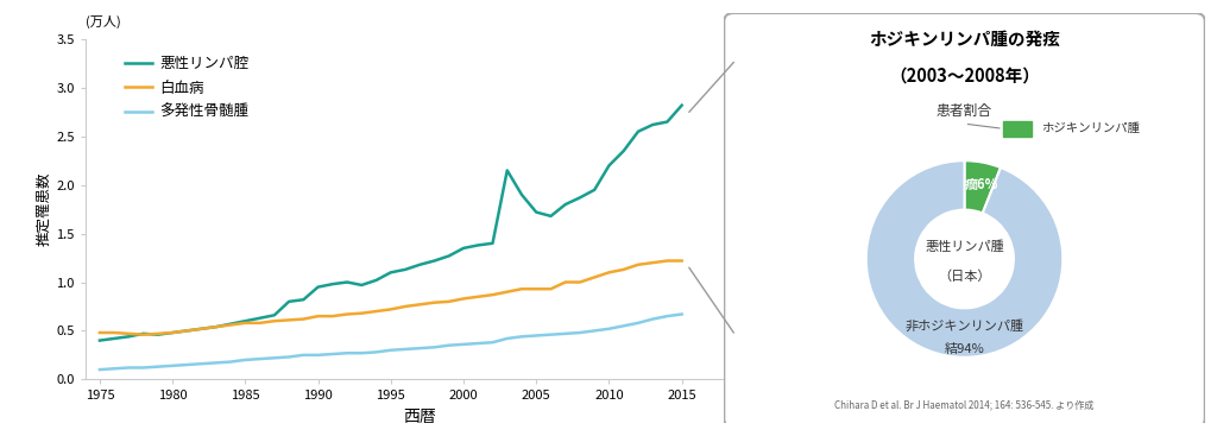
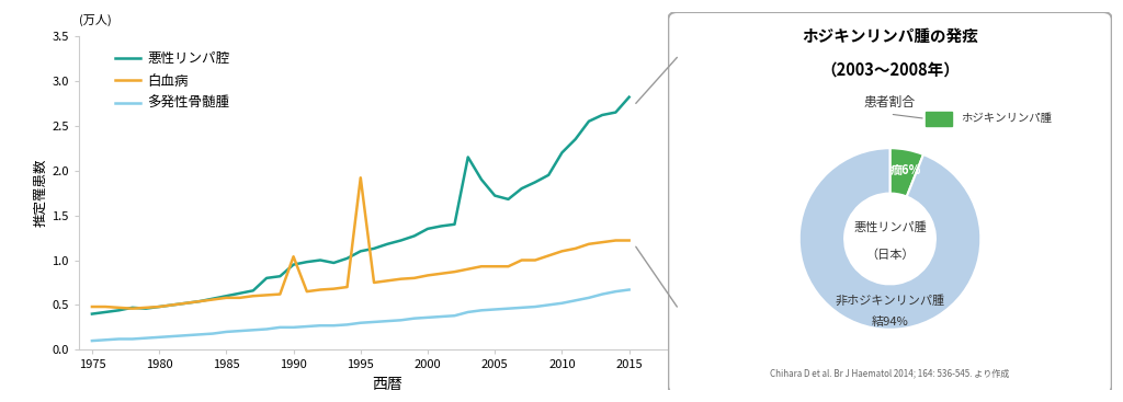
白血病/1990: 0.65 -> 1.04
白血病/1995: 0.72 -> 1.92
